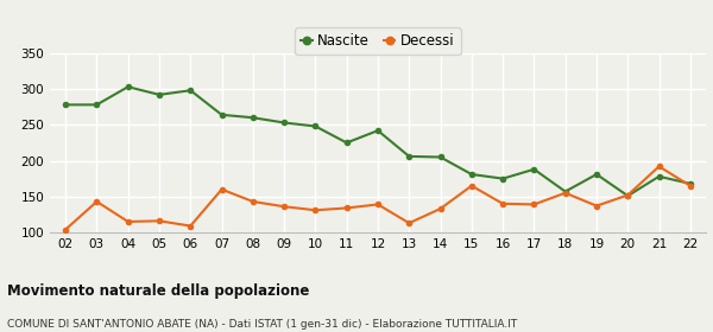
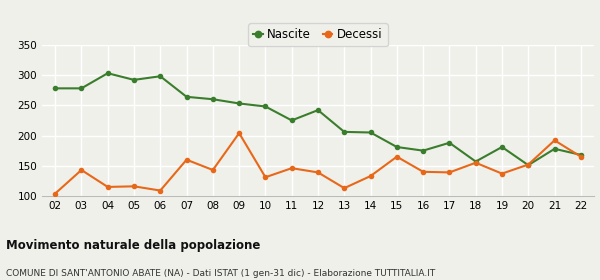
Decessi/09: 136 -> 204
Decessi/11: 134 -> 146
